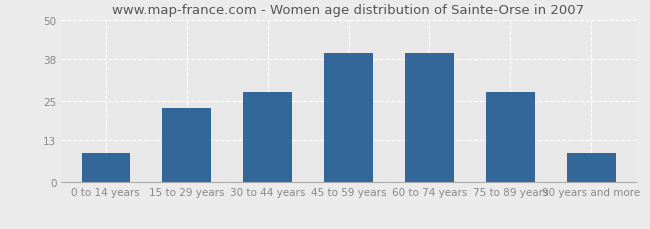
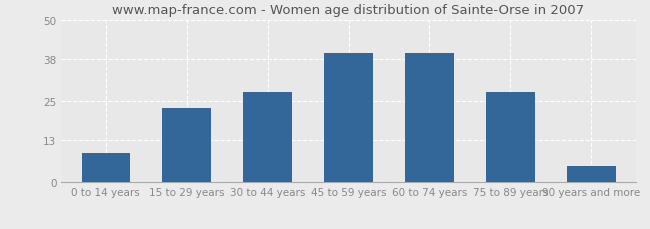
90 years and more: 9 -> 5
